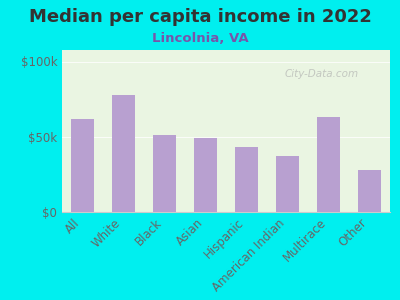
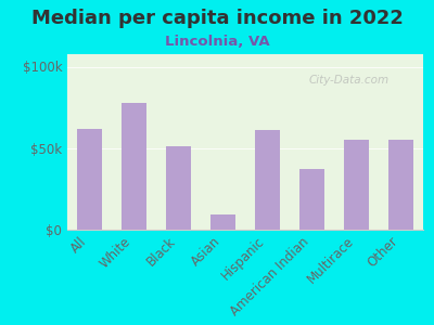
Asian: $49k -> $9k
Hispanic: $43k -> $61k
Multirace: $63k -> $55k
Other: $28k -> $55k
